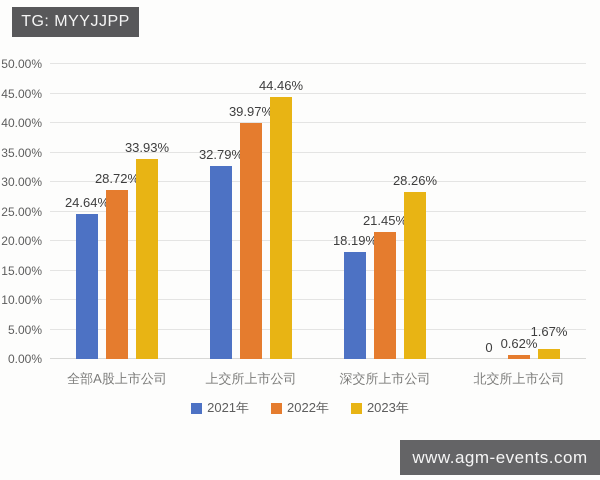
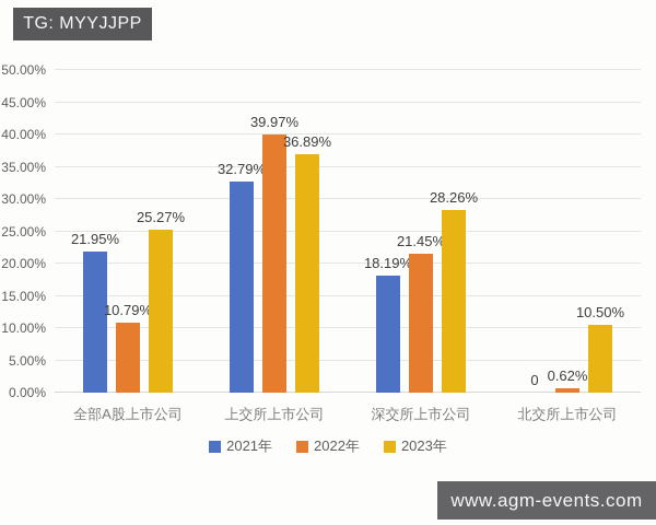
2021年/全部A股上市公司: 24.64% -> 21.95%
2022年/全部A股上市公司: 28.72% -> 10.79%
2023年/全部A股上市公司: 33.93% -> 25.27%
2023年/上交所上市公司: 44.46% -> 36.89%
2023年/北交所上市公司: 1.67% -> 10.50%
